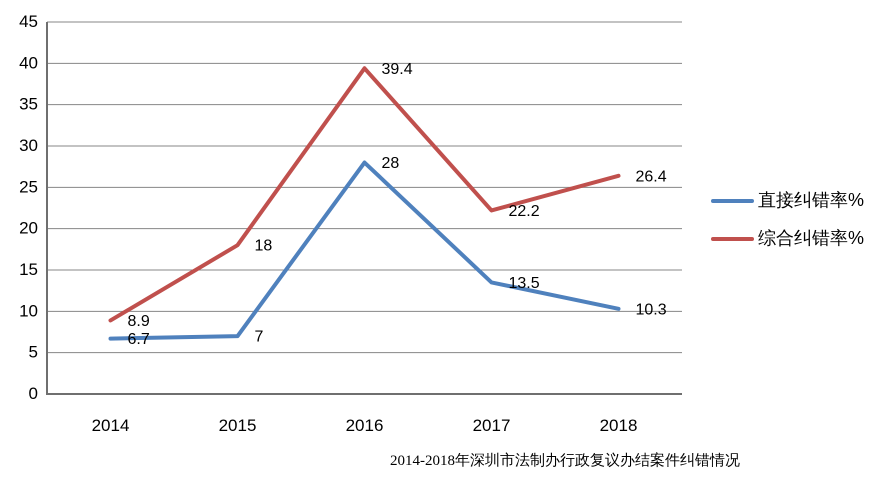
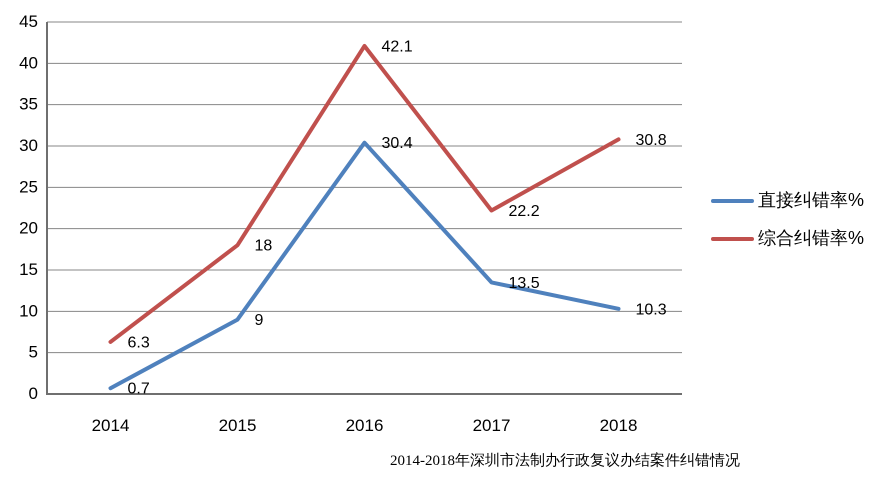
直接纠错率%/2014: 6.7 -> 0.7
综合纠错率%/2014: 8.9 -> 6.3
直接纠错率%/2015: 7 -> 9
直接纠错率%/2016: 28 -> 30.4
综合纠错率%/2016: 39.4 -> 42.1
综合纠错率%/2018: 26.4 -> 30.8
